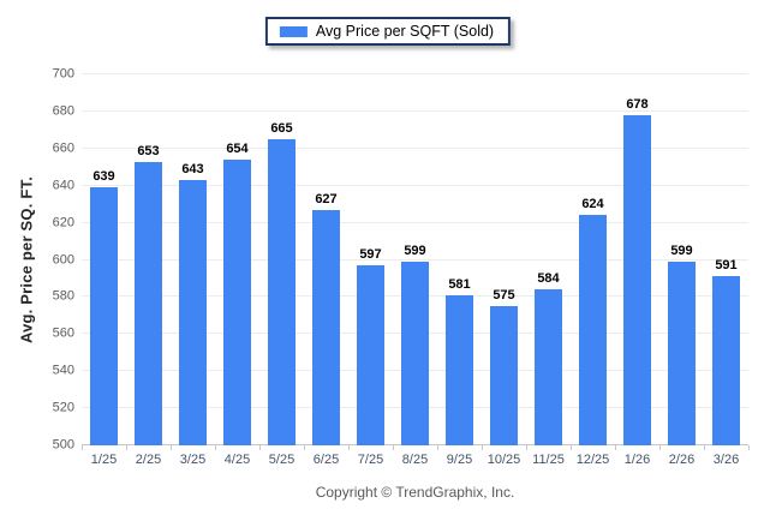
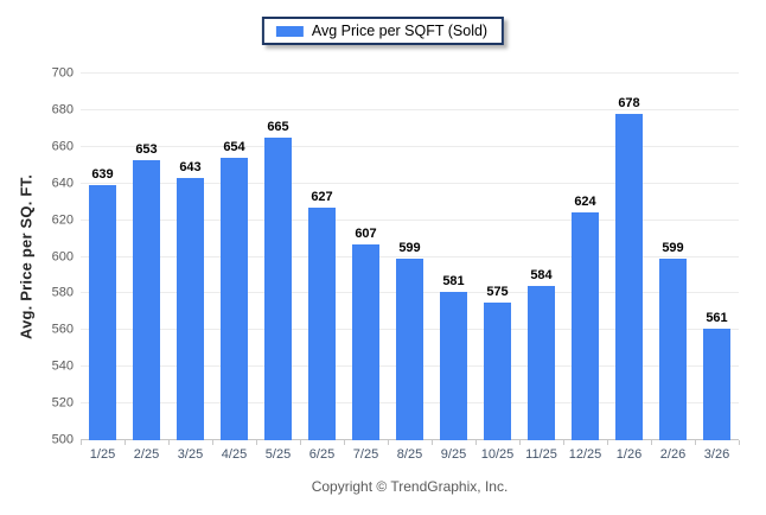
7/25: 597 -> 607
3/26: 591 -> 561
